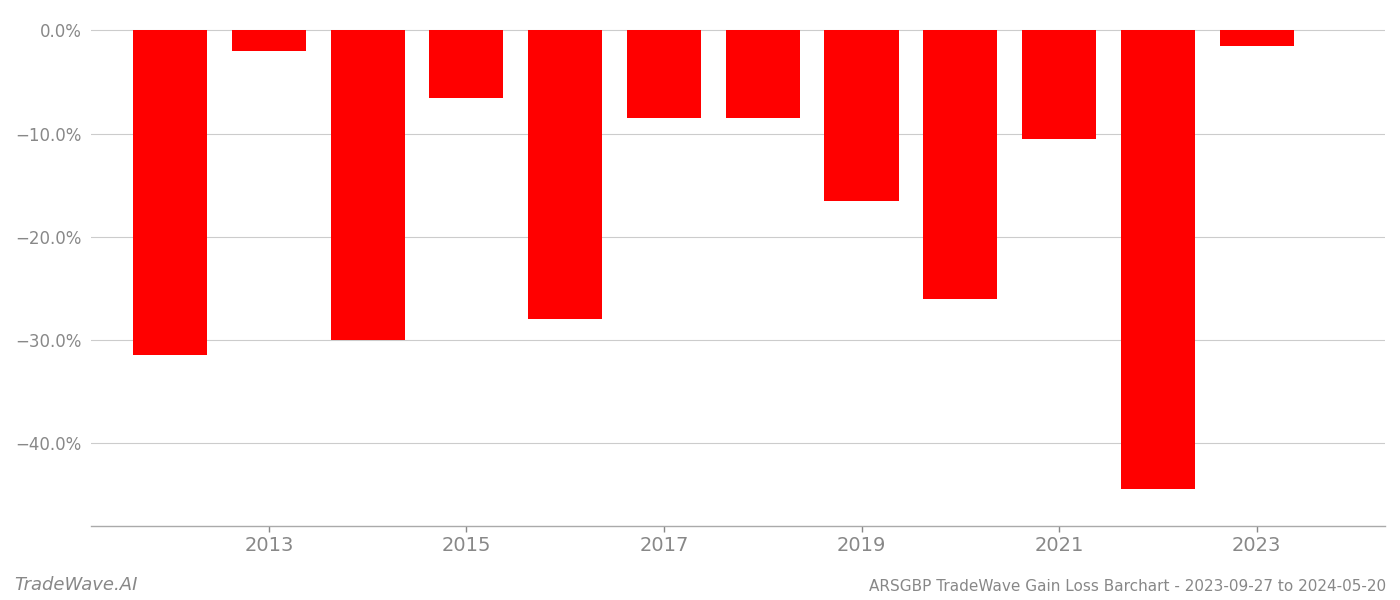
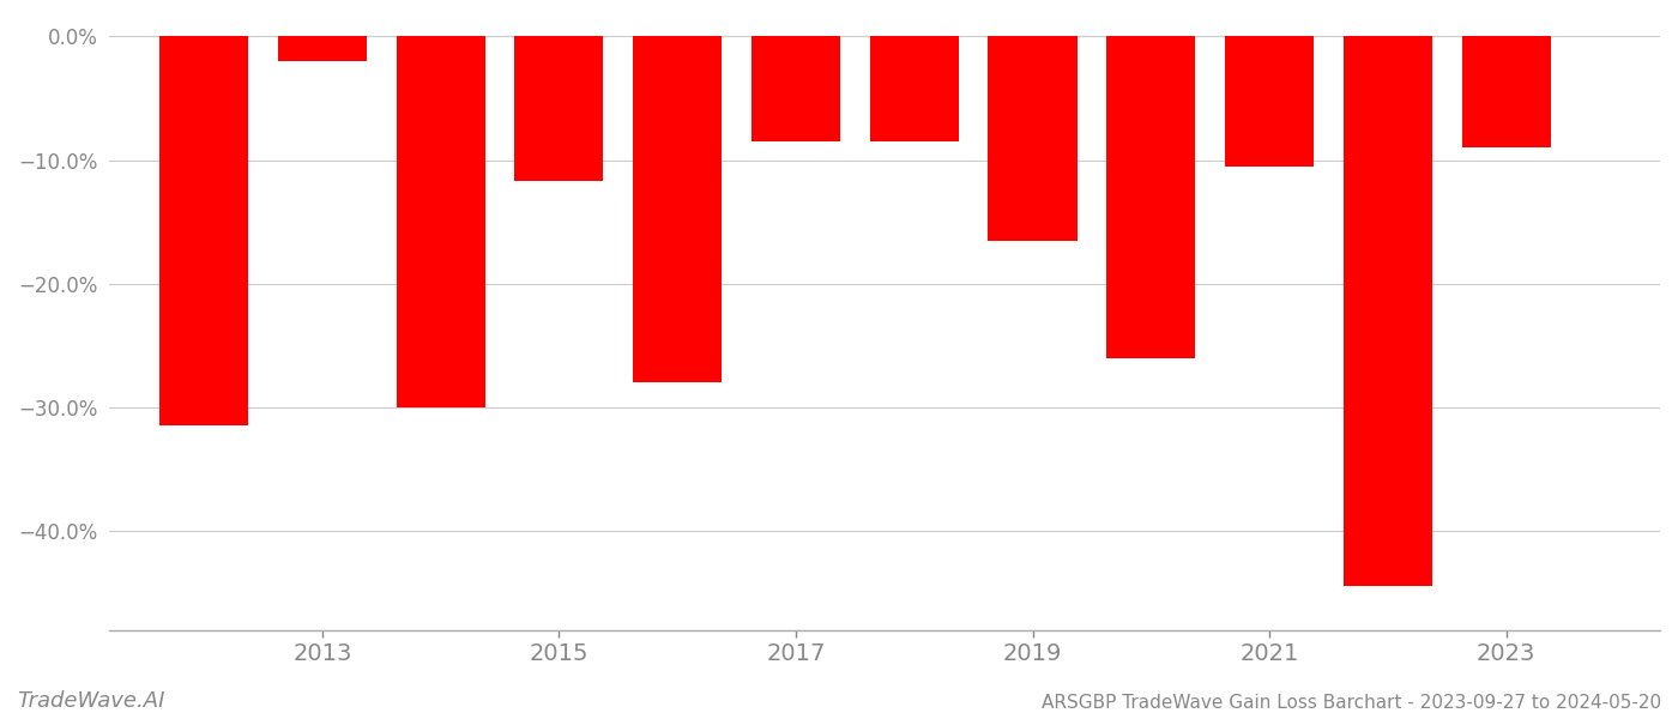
2015: -6.5% -> -11.7%
2023: -1.5% -> -9.0%
